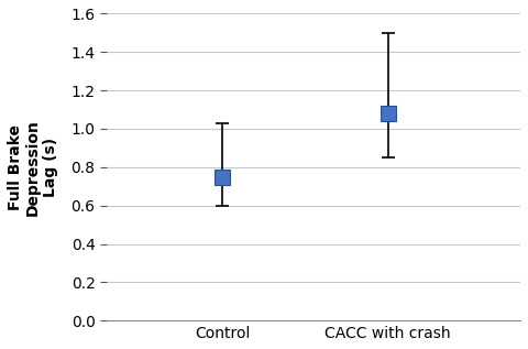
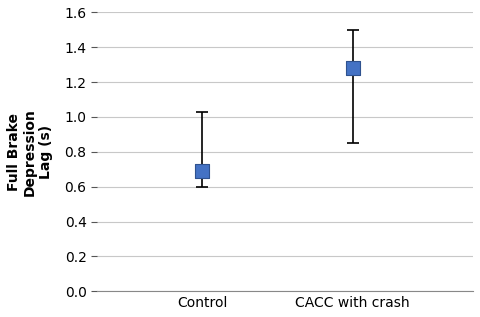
Control: 0.75 -> 0.69
CACC with crash: 1.08 -> 1.28
